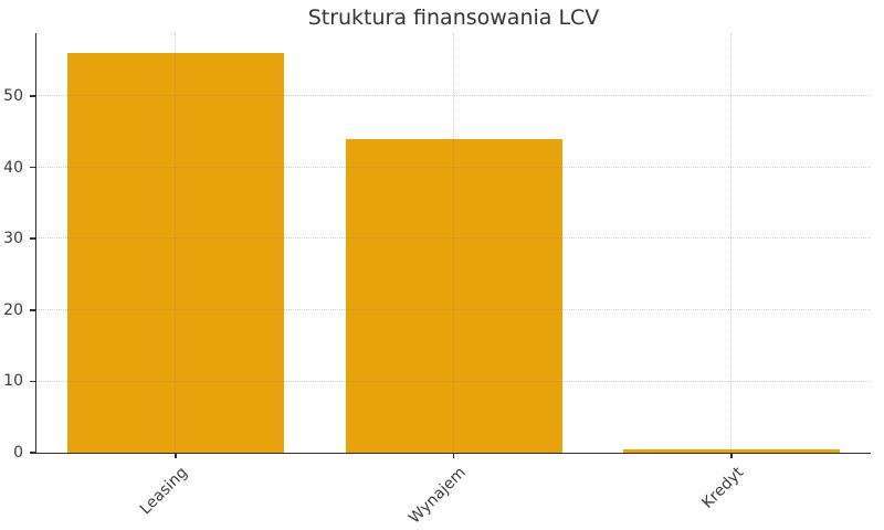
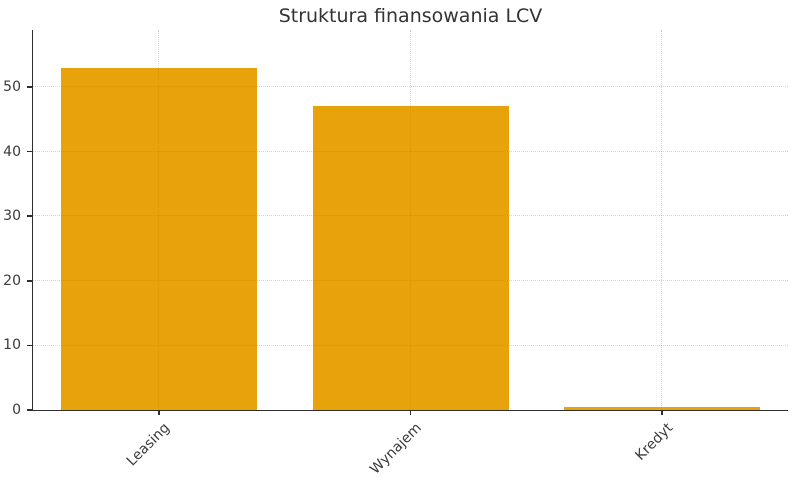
Leasing: 56 -> 53
Wynajem: 44 -> 47
